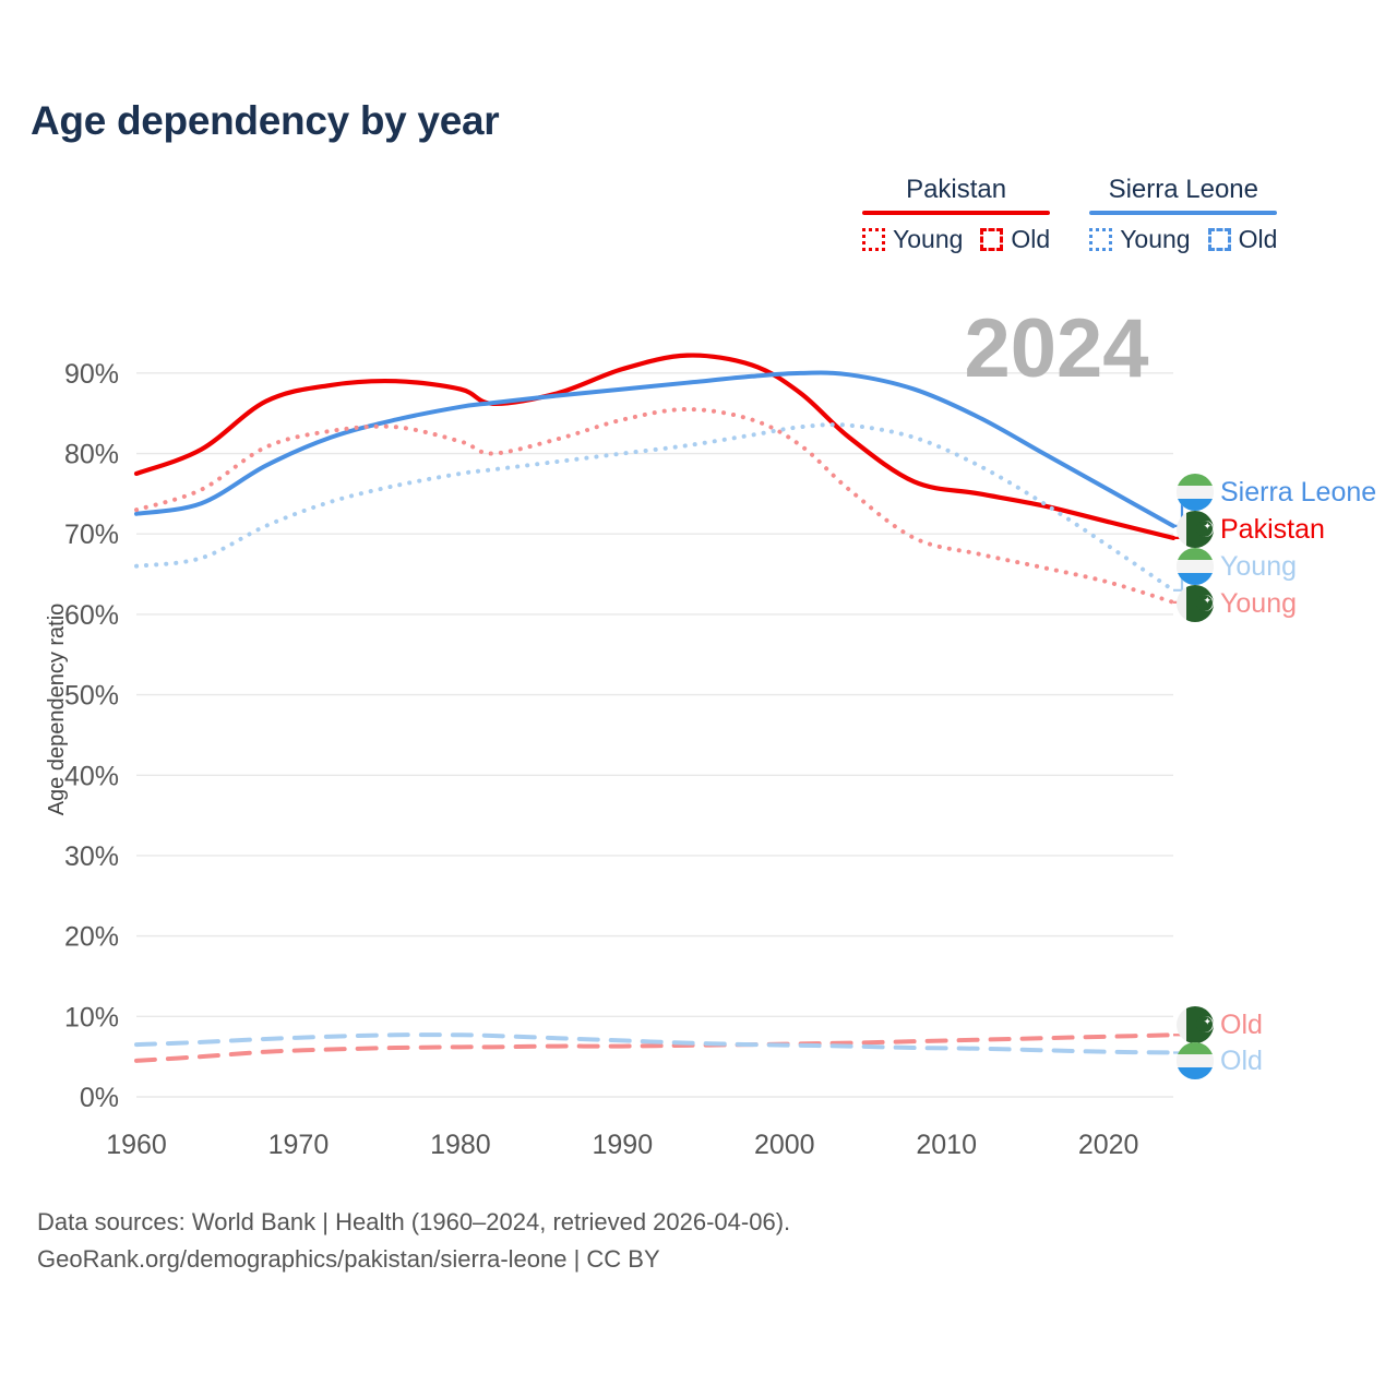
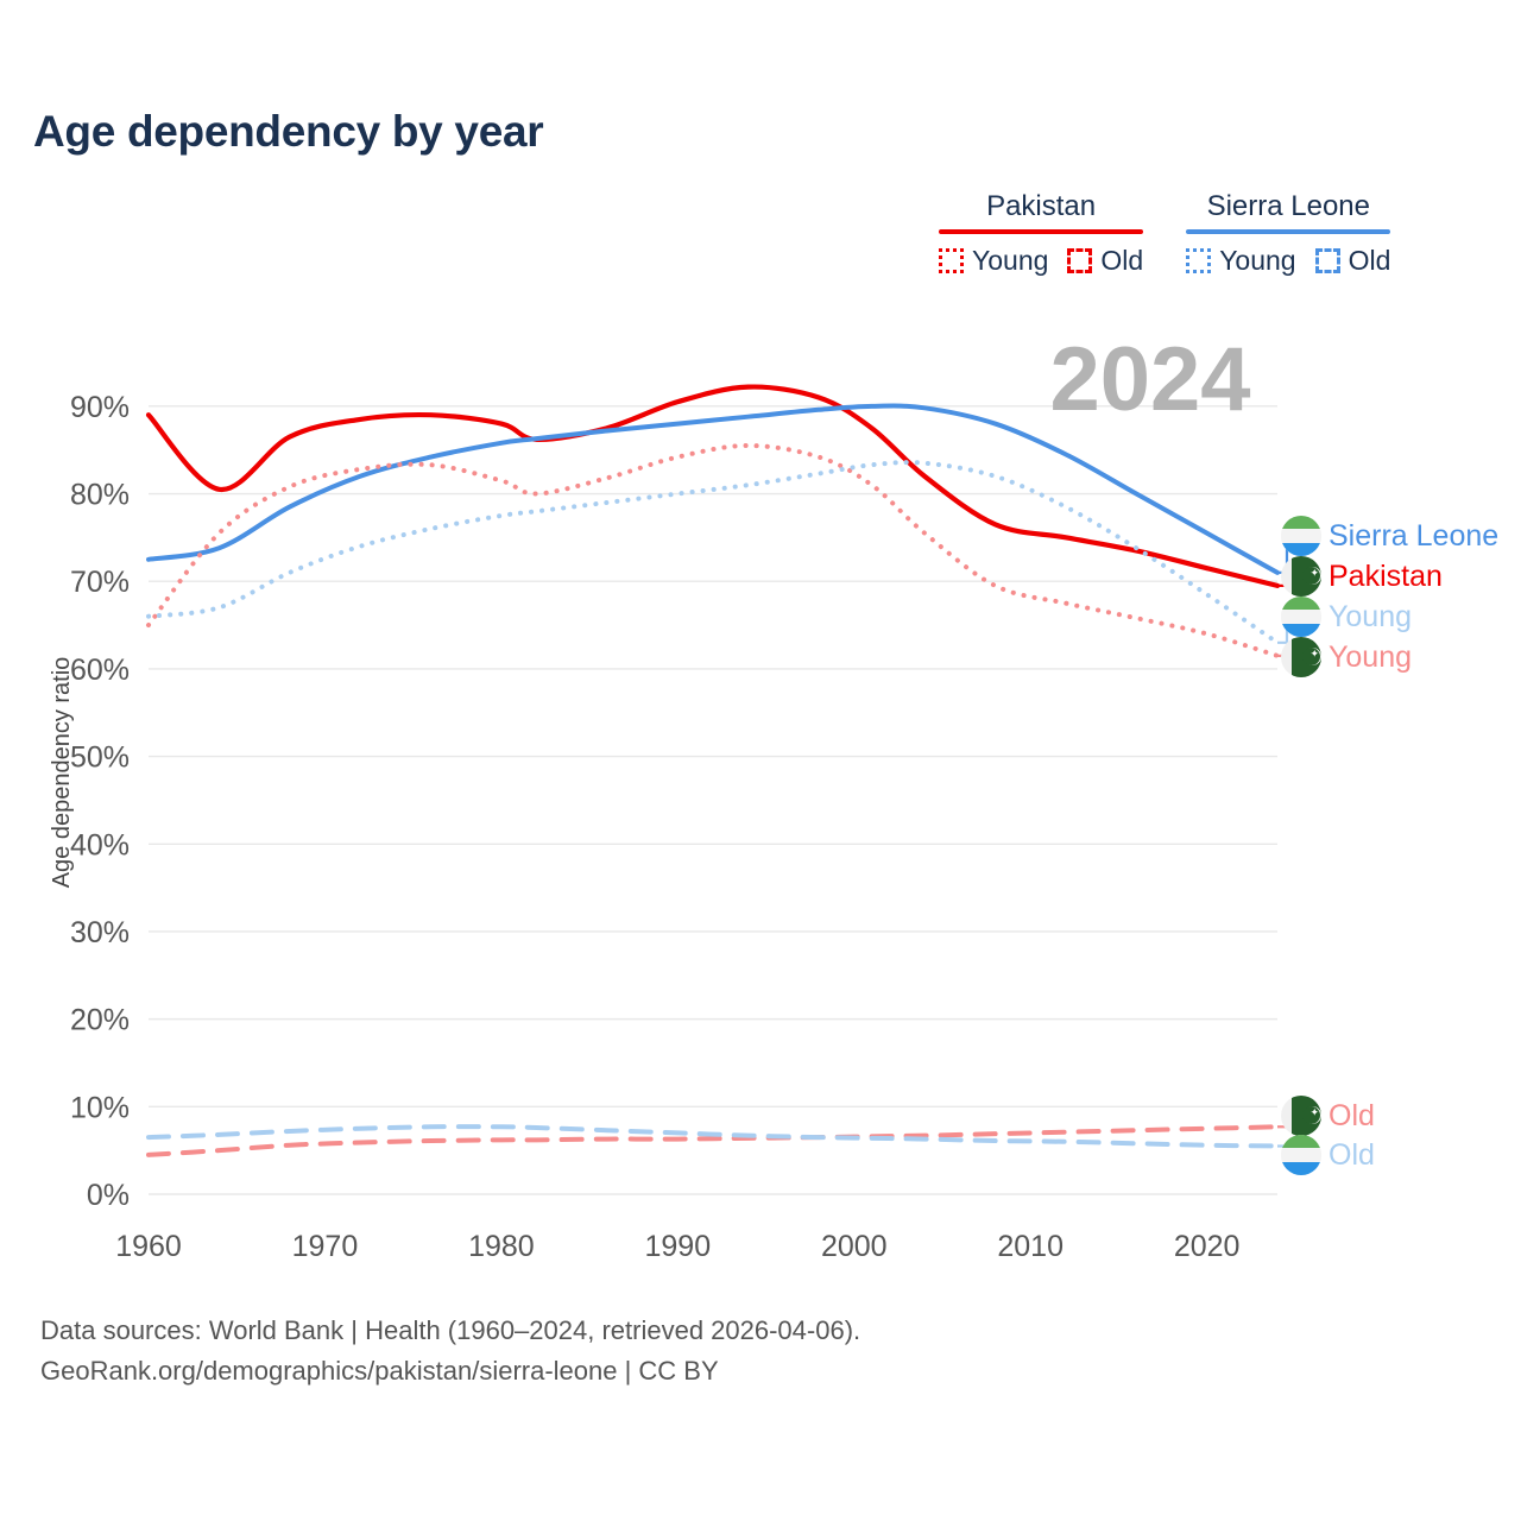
Pakistan/1960: 78% -> 89%
Pakistan Young/1960: 73% -> 65%
